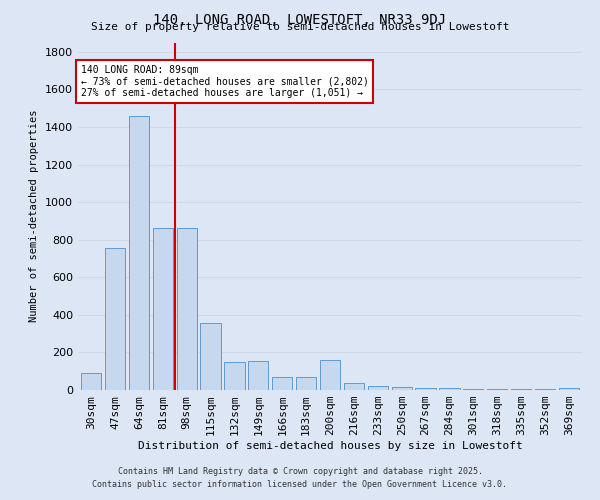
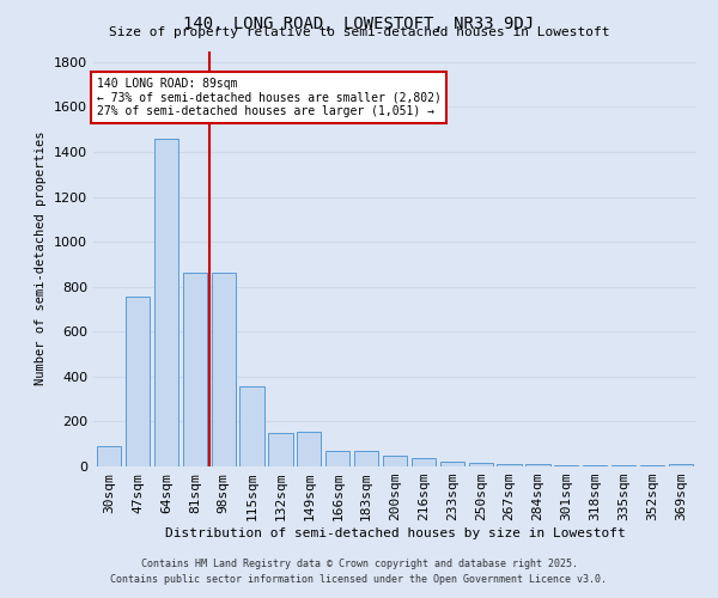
200sqm: 160 -> 50
